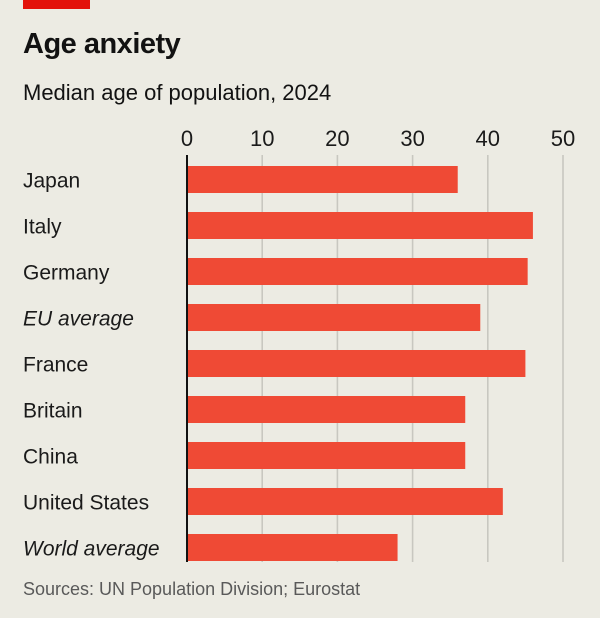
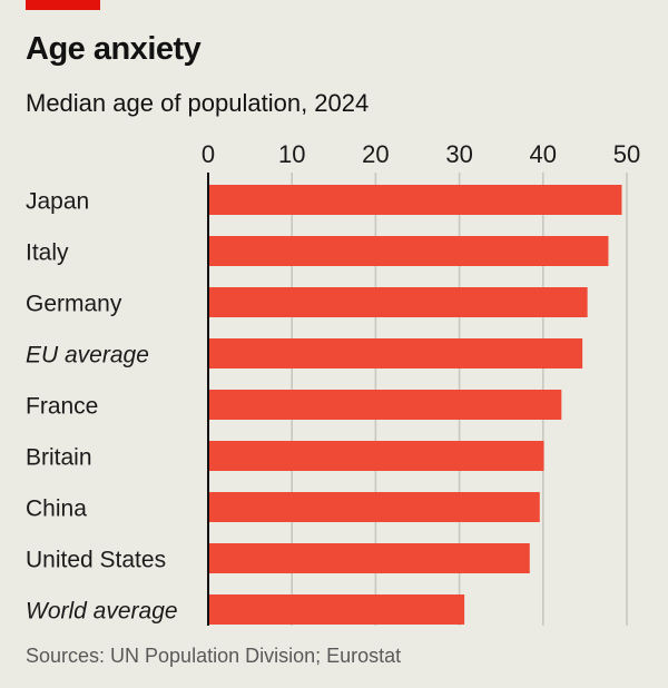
Japan: 36 -> 49
Italy: 46 -> 48
EU average: 39 -> 45
France: 45 -> 42
Britain: 37 -> 40
China: 37 -> 40
United States: 42 -> 38
World average: 28 -> 31
